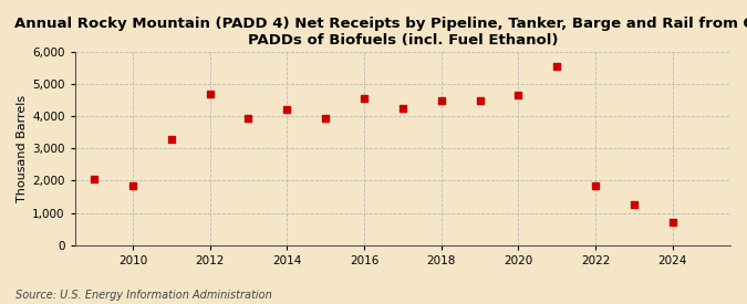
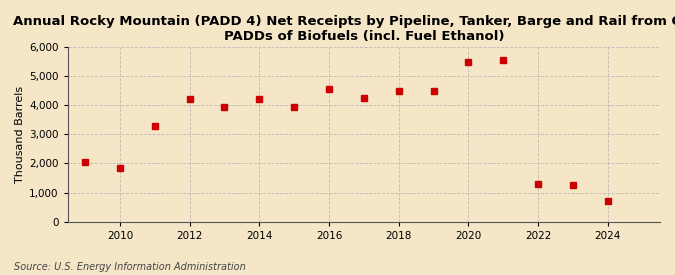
2012: 4,700 -> 4,200
2020: 4,650 -> 5,500
2022: 1,850 -> 1,300
